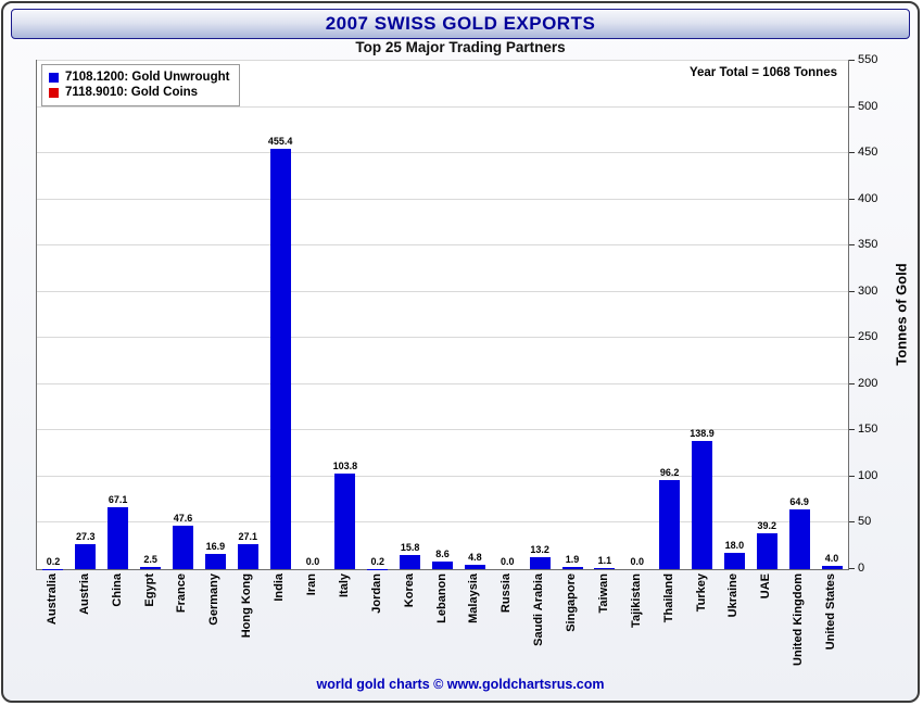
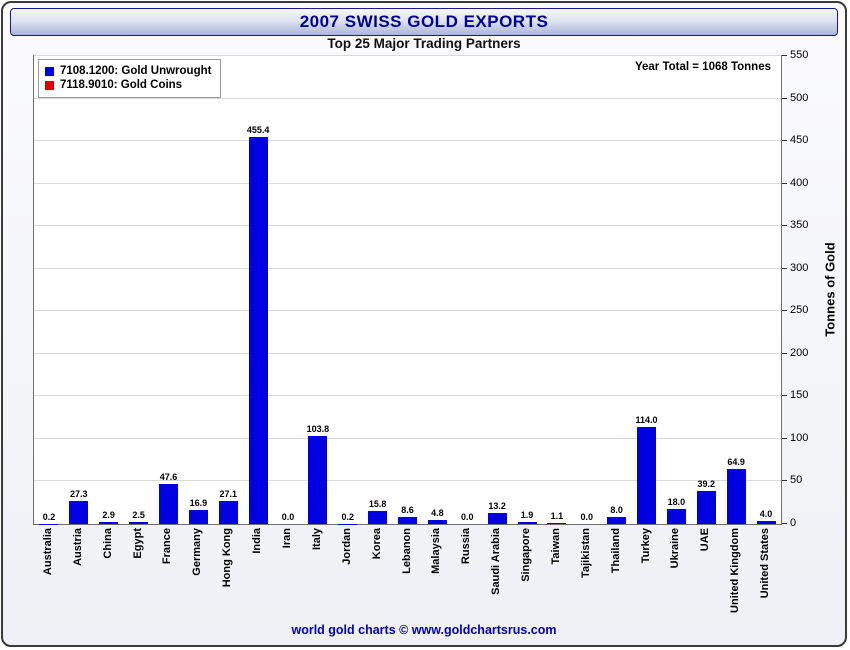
China: 67.1 -> 2.9
Thailand: 96.2 -> 8.0
Turkey: 138.9 -> 114.0
